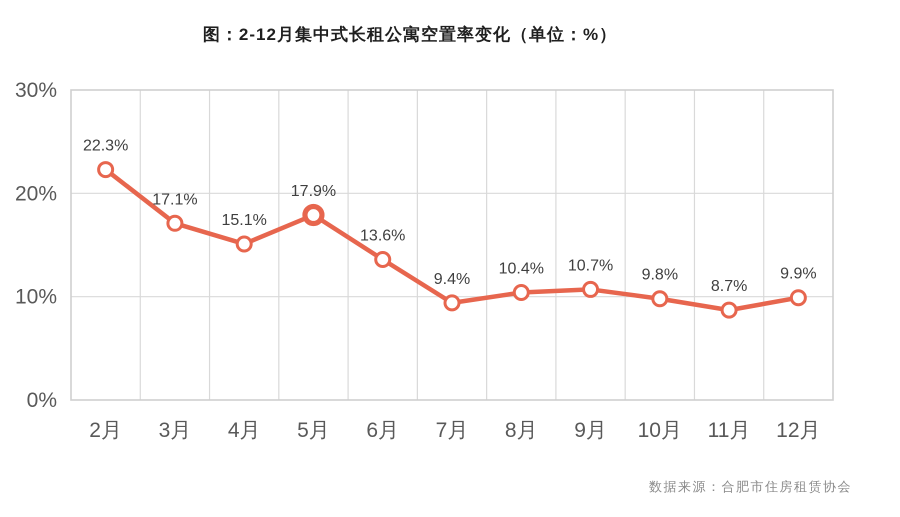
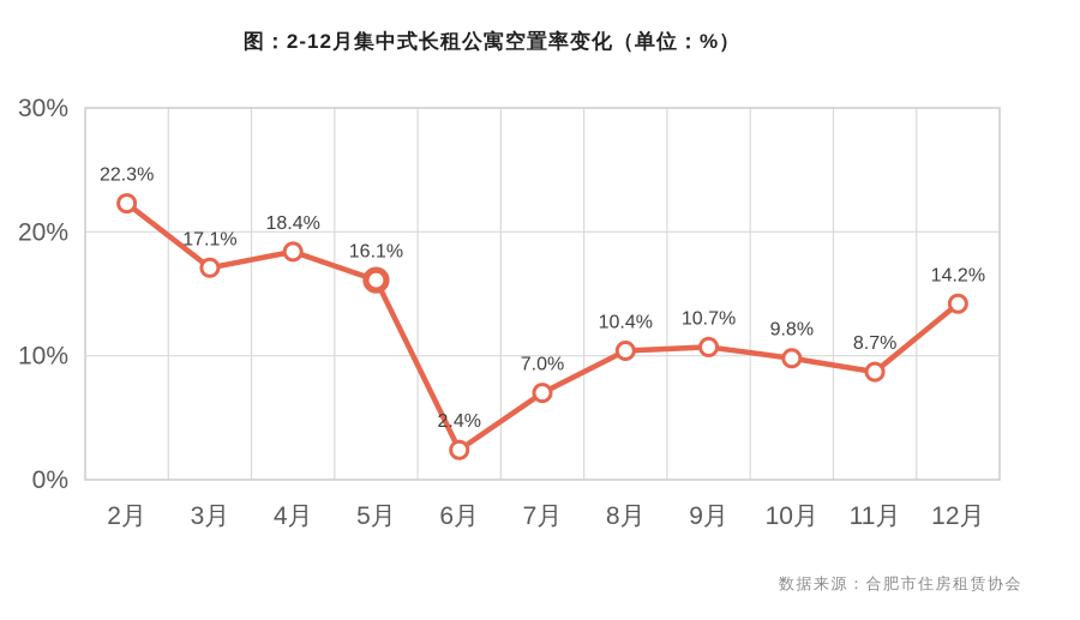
4月: 15.1% -> 18.4%
5月: 17.9% -> 16.1%
6月: 13.6% -> 2.4%
7月: 9.4% -> 7.0%
12月: 9.9% -> 14.2%
